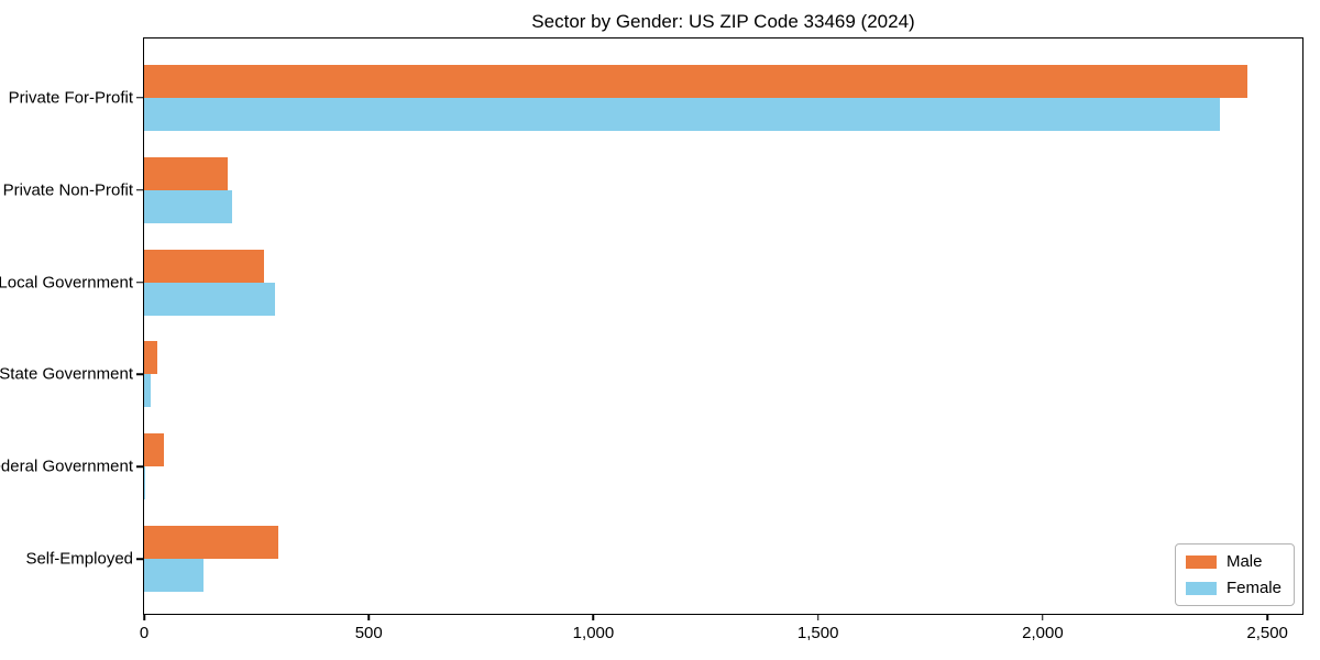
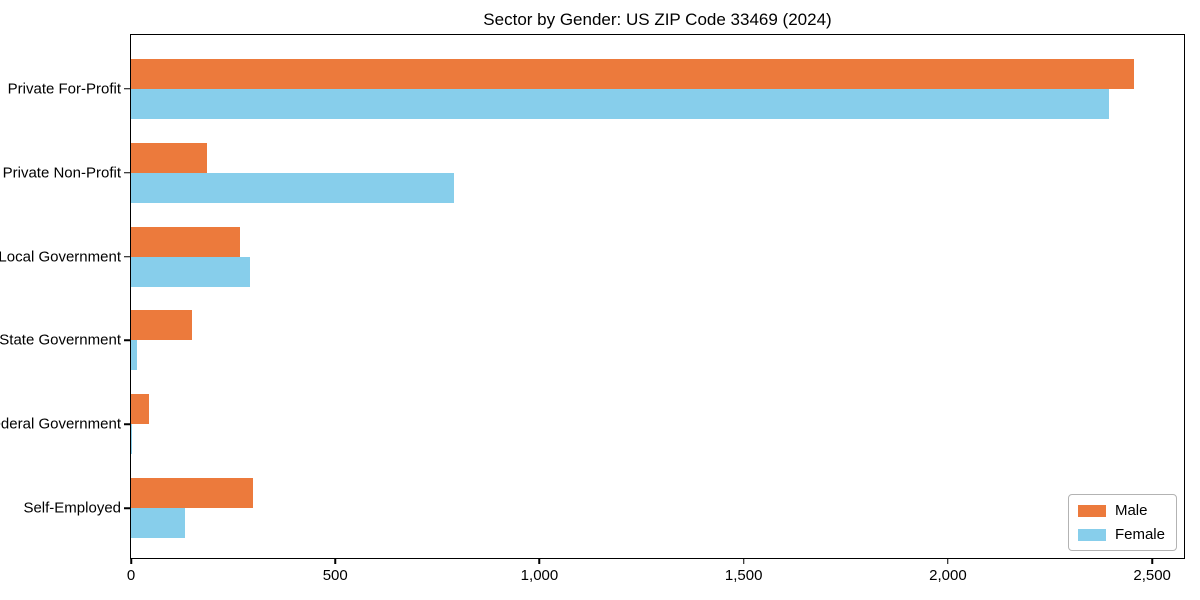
Female/Private Non-Profit: 200 -> 790
Male/State Government: 30 -> 150
